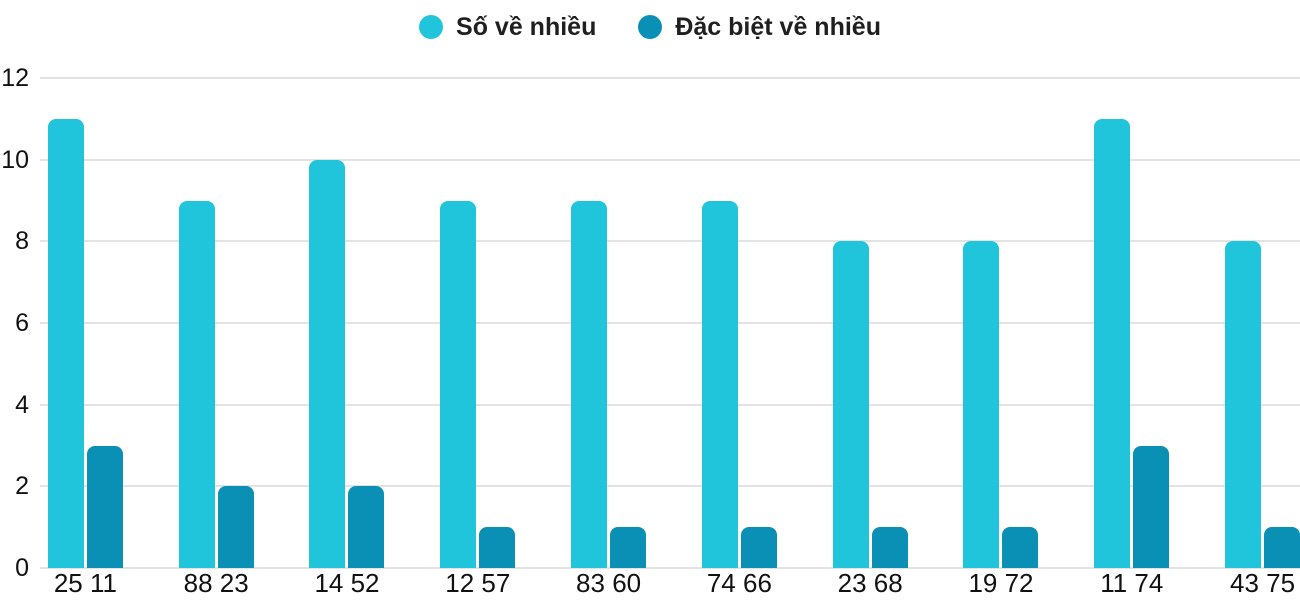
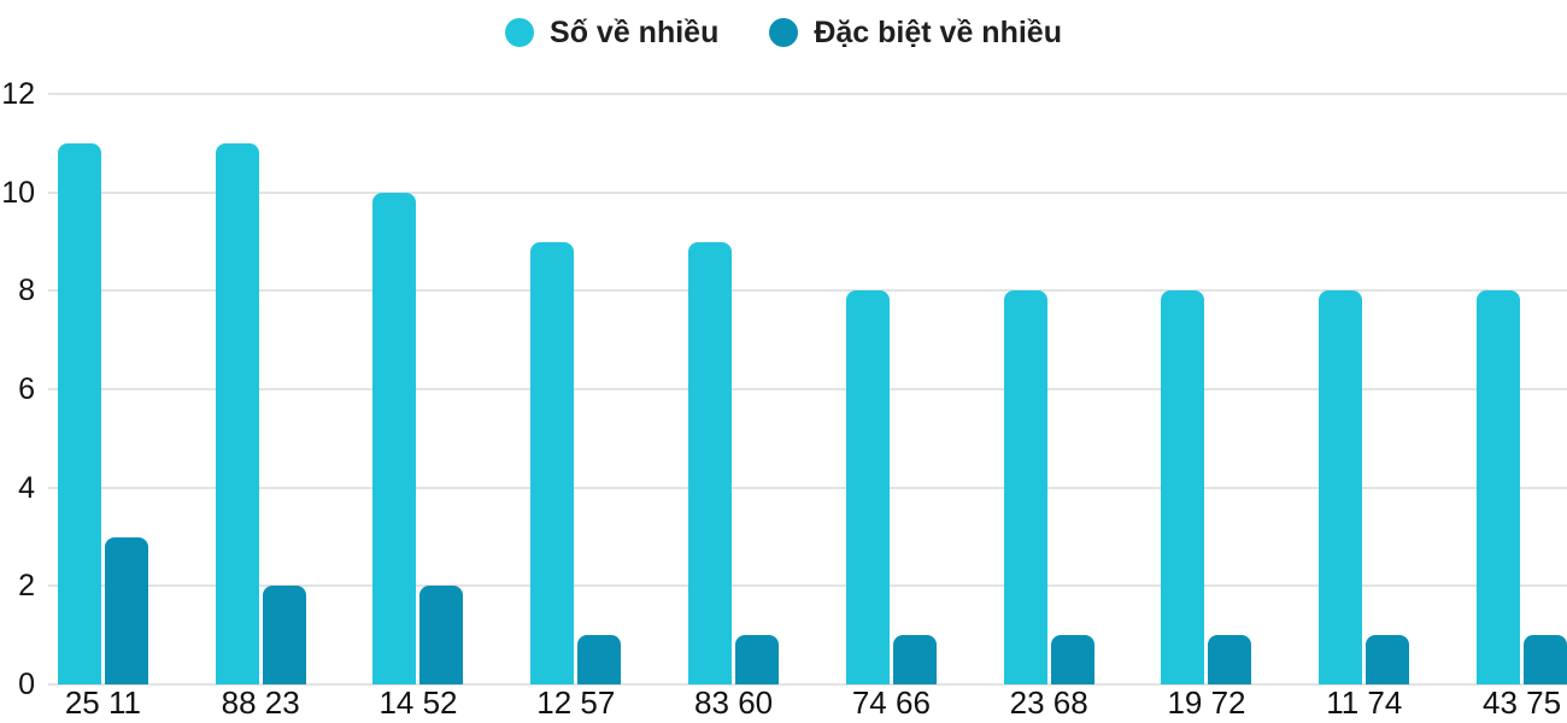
Số về nhiều/88 23: 9 -> 11
Số về nhiều/74 66: 9 -> 8
Số về nhiều/11 74: 11 -> 8
Đặc biệt về nhiều/11 74: 3 -> 1
